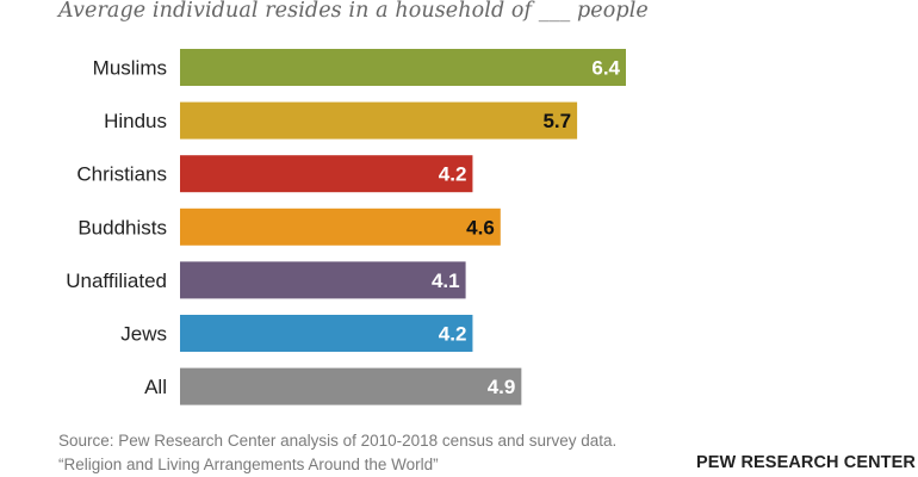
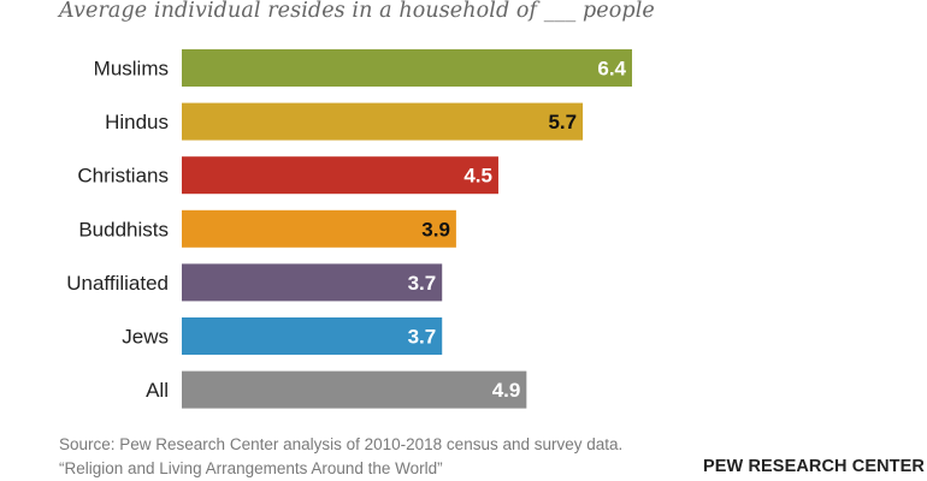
Christians: 4.2 -> 4.5
Buddhists: 4.6 -> 3.9
Unaffiliated: 4.1 -> 3.7
Jews: 4.2 -> 3.7
